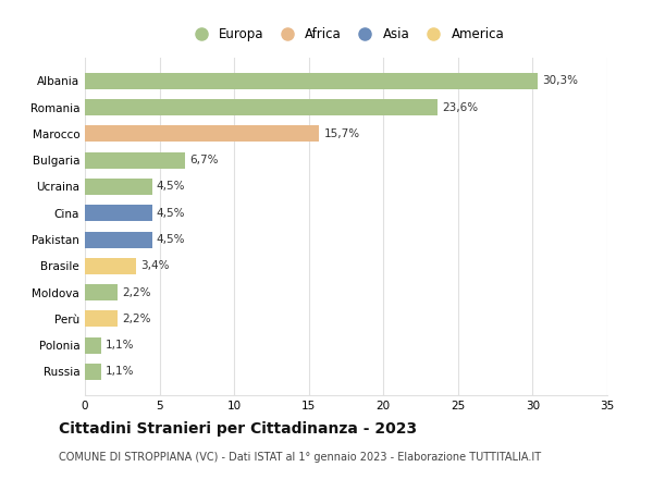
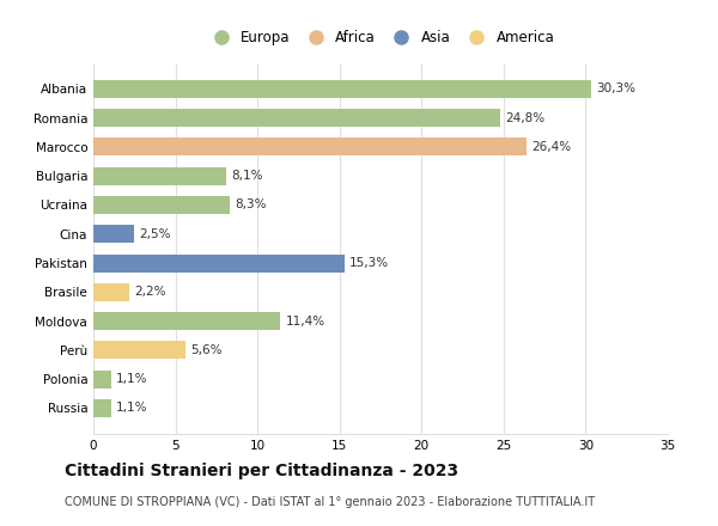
Romania: 23,6% -> 24,8%
Marocco: 15,7% -> 26,4%
Bulgaria: 6,7% -> 8,1%
Ucraina: 4,5% -> 8,3%
Cina: 4,5% -> 2,5%
Pakistan: 4,5% -> 15,3%
Brasile: 3,4% -> 2,2%
Moldova: 2,2% -> 11,4%
Perù: 2,2% -> 5,6%
